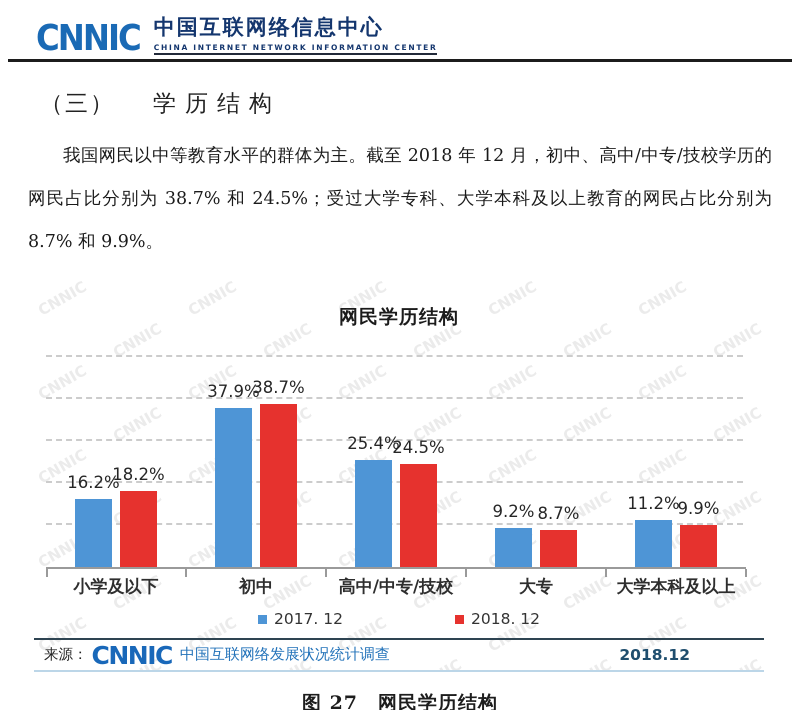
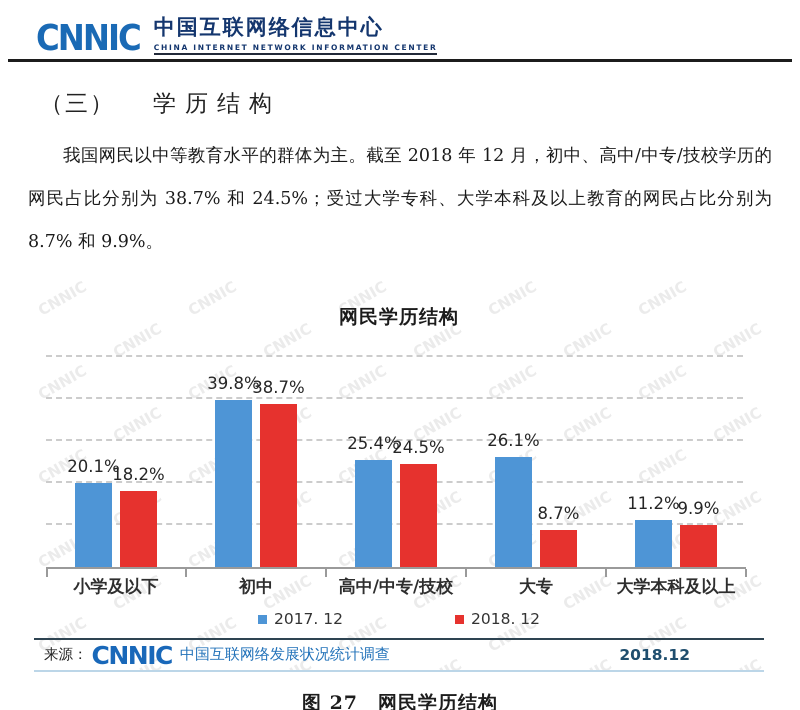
2017. 12/小学及以下: 16.2% -> 20.1%
2017. 12/初中: 37.9% -> 39.8%
2017. 12/大专: 9.2% -> 26.1%
